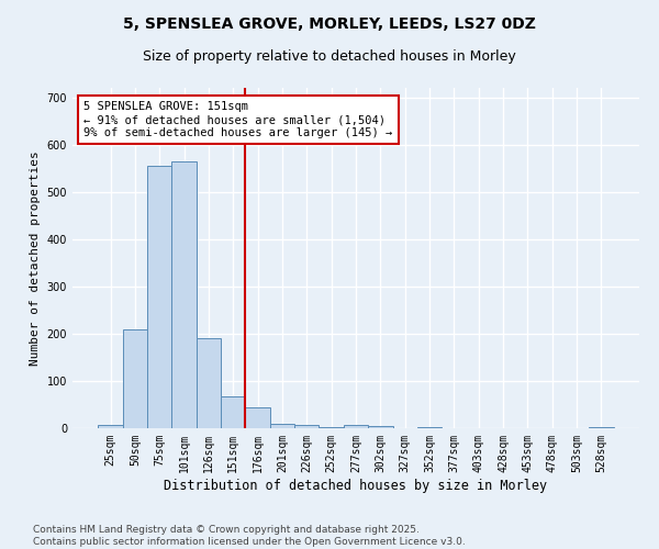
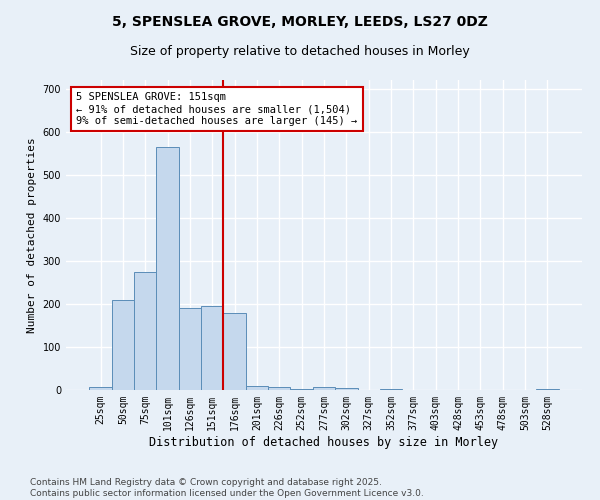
75sqm: 555 -> 275
151sqm: 68 -> 195
176sqm: 45 -> 180
